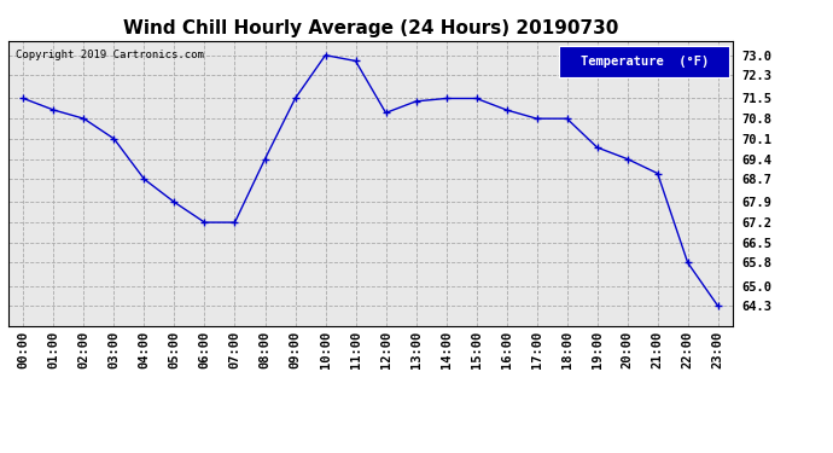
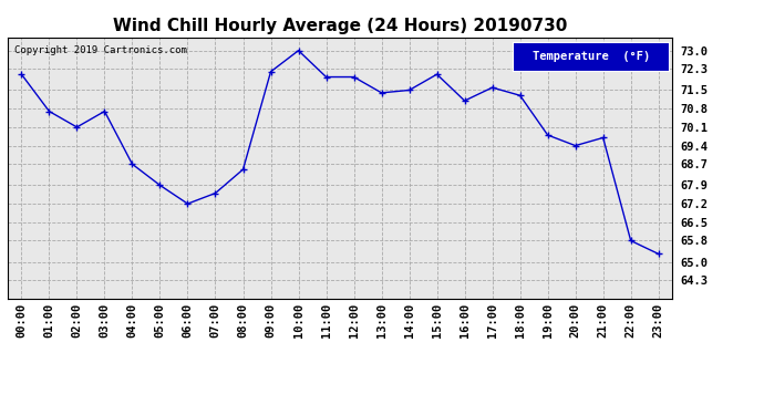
00:00: 71.5 -> 72.1
01:00: 71.1 -> 70.7
02:00: 70.8 -> 70.1
03:00: 70.1 -> 70.7
07:00: 67.2 -> 67.6
08:00: 69.4 -> 68.5
09:00: 71.5 -> 72.2
11:00: 72.8 -> 72.0
12:00: 71.0 -> 72.0
15:00: 71.5 -> 72.1
17:00: 70.8 -> 71.6
18:00: 70.8 -> 71.3
21:00: 68.9 -> 69.7
23:00: 64.3 -> 65.3
